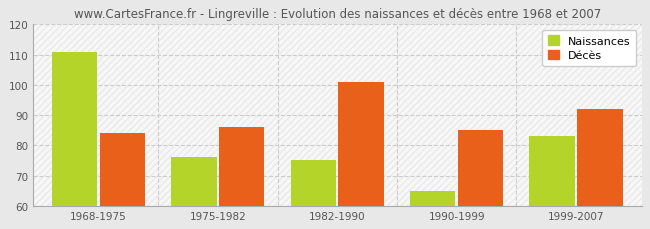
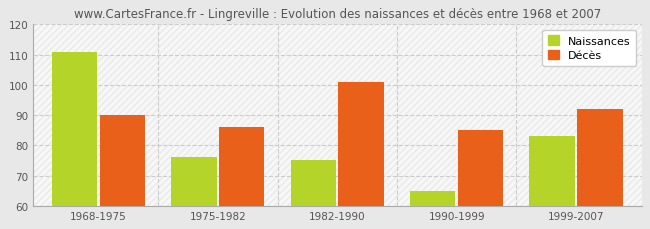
Décès/1968-1975: 84 -> 90
